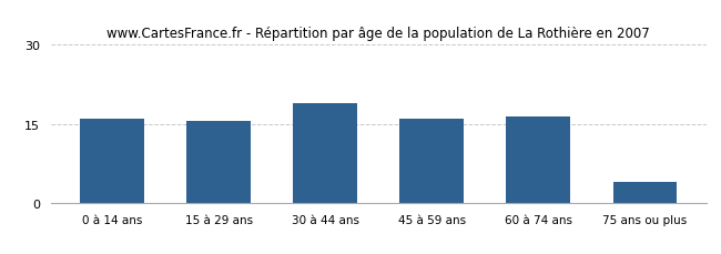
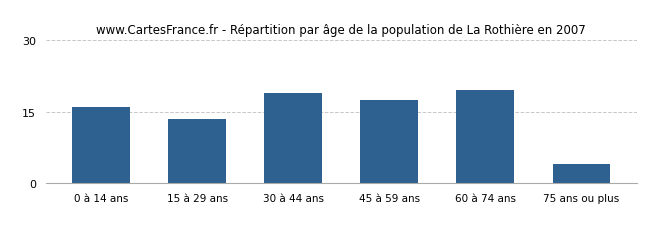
15 à 29 ans: 15.5 -> 13.5
45 à 59 ans: 16.0 -> 17.5
60 à 74 ans: 16.5 -> 19.5
